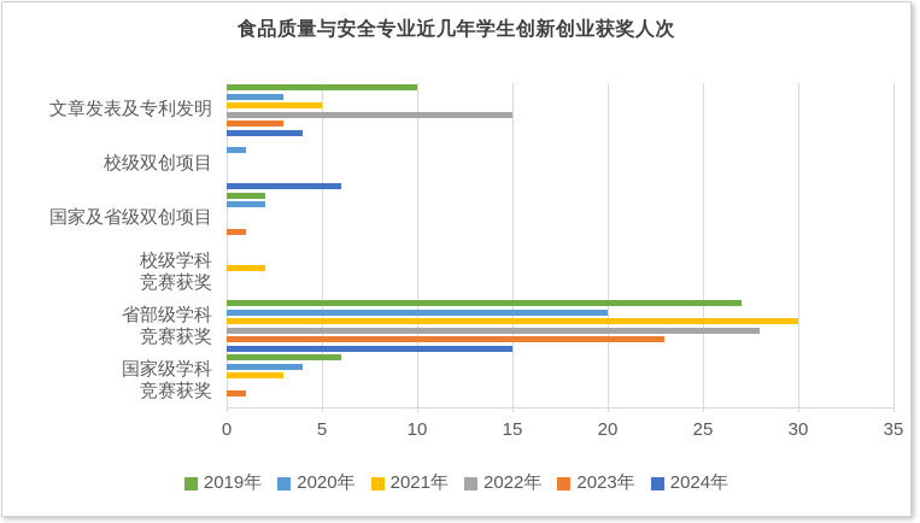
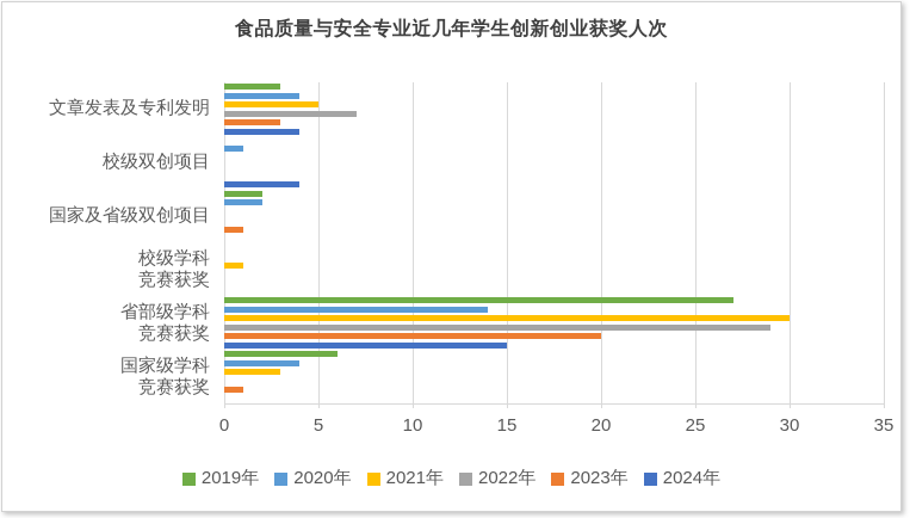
2019年/文章发表及专利发明: 10 -> 3
2020年/文章发表及专利发明: 3 -> 4
2022年/文章发表及专利发明: 15 -> 7
2024年/校级双创项目: 6 -> 4
2021年/校级学科竞赛获奖: 2 -> 1
2020年/省部级学科竞赛获奖: 20 -> 14
2022年/省部级学科竞赛获奖: 28 -> 29
2023年/省部级学科竞赛获奖: 23 -> 20
